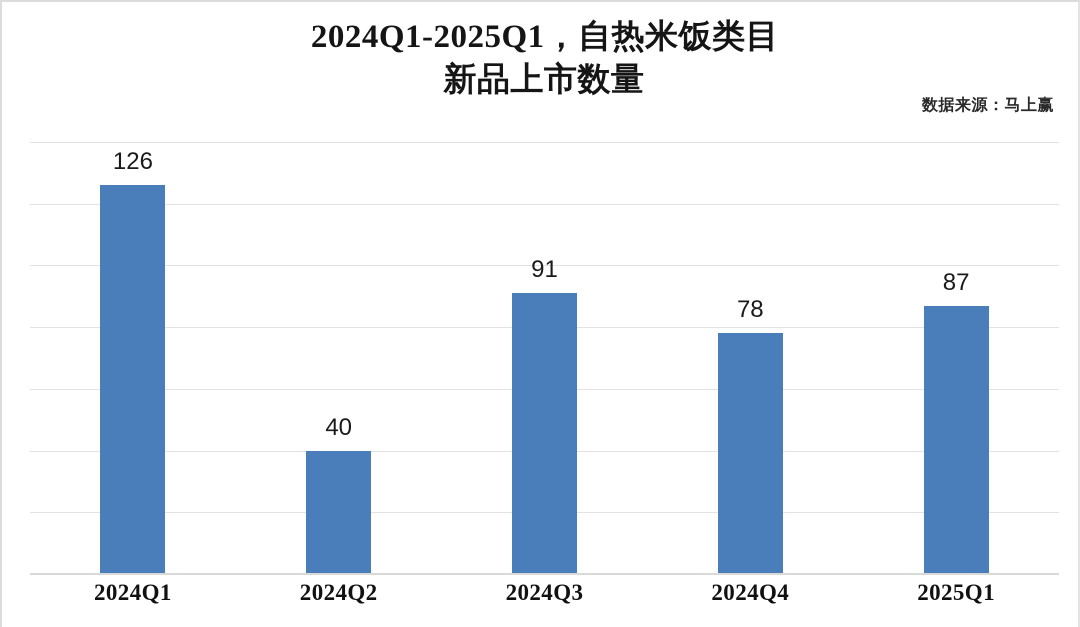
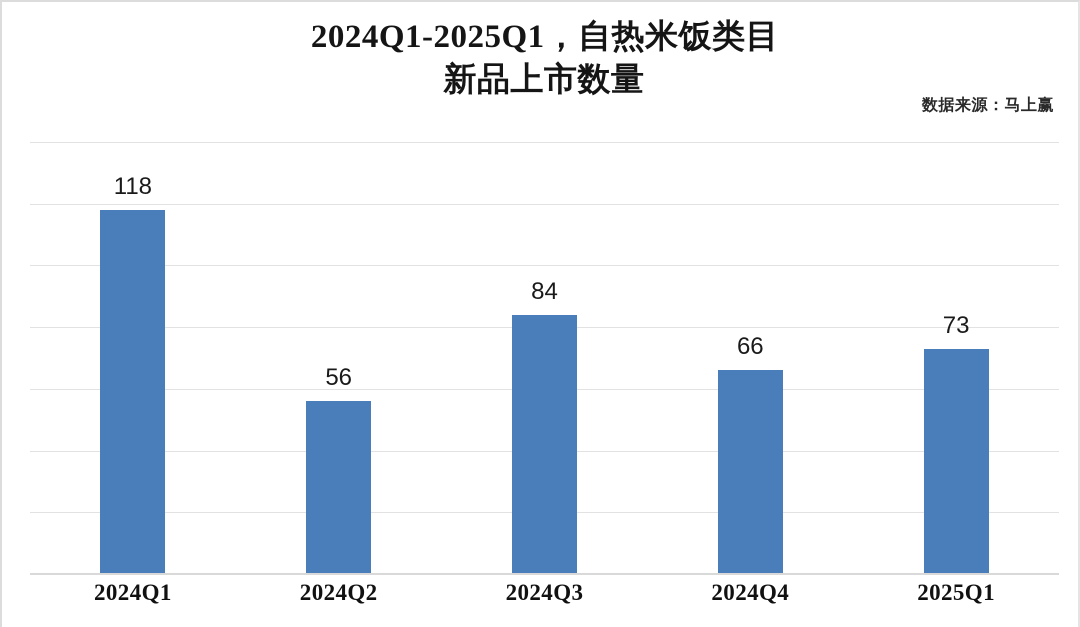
2024Q1: 126 -> 118
2024Q2: 40 -> 56
2024Q3: 91 -> 84
2024Q4: 78 -> 66
2025Q1: 87 -> 73
